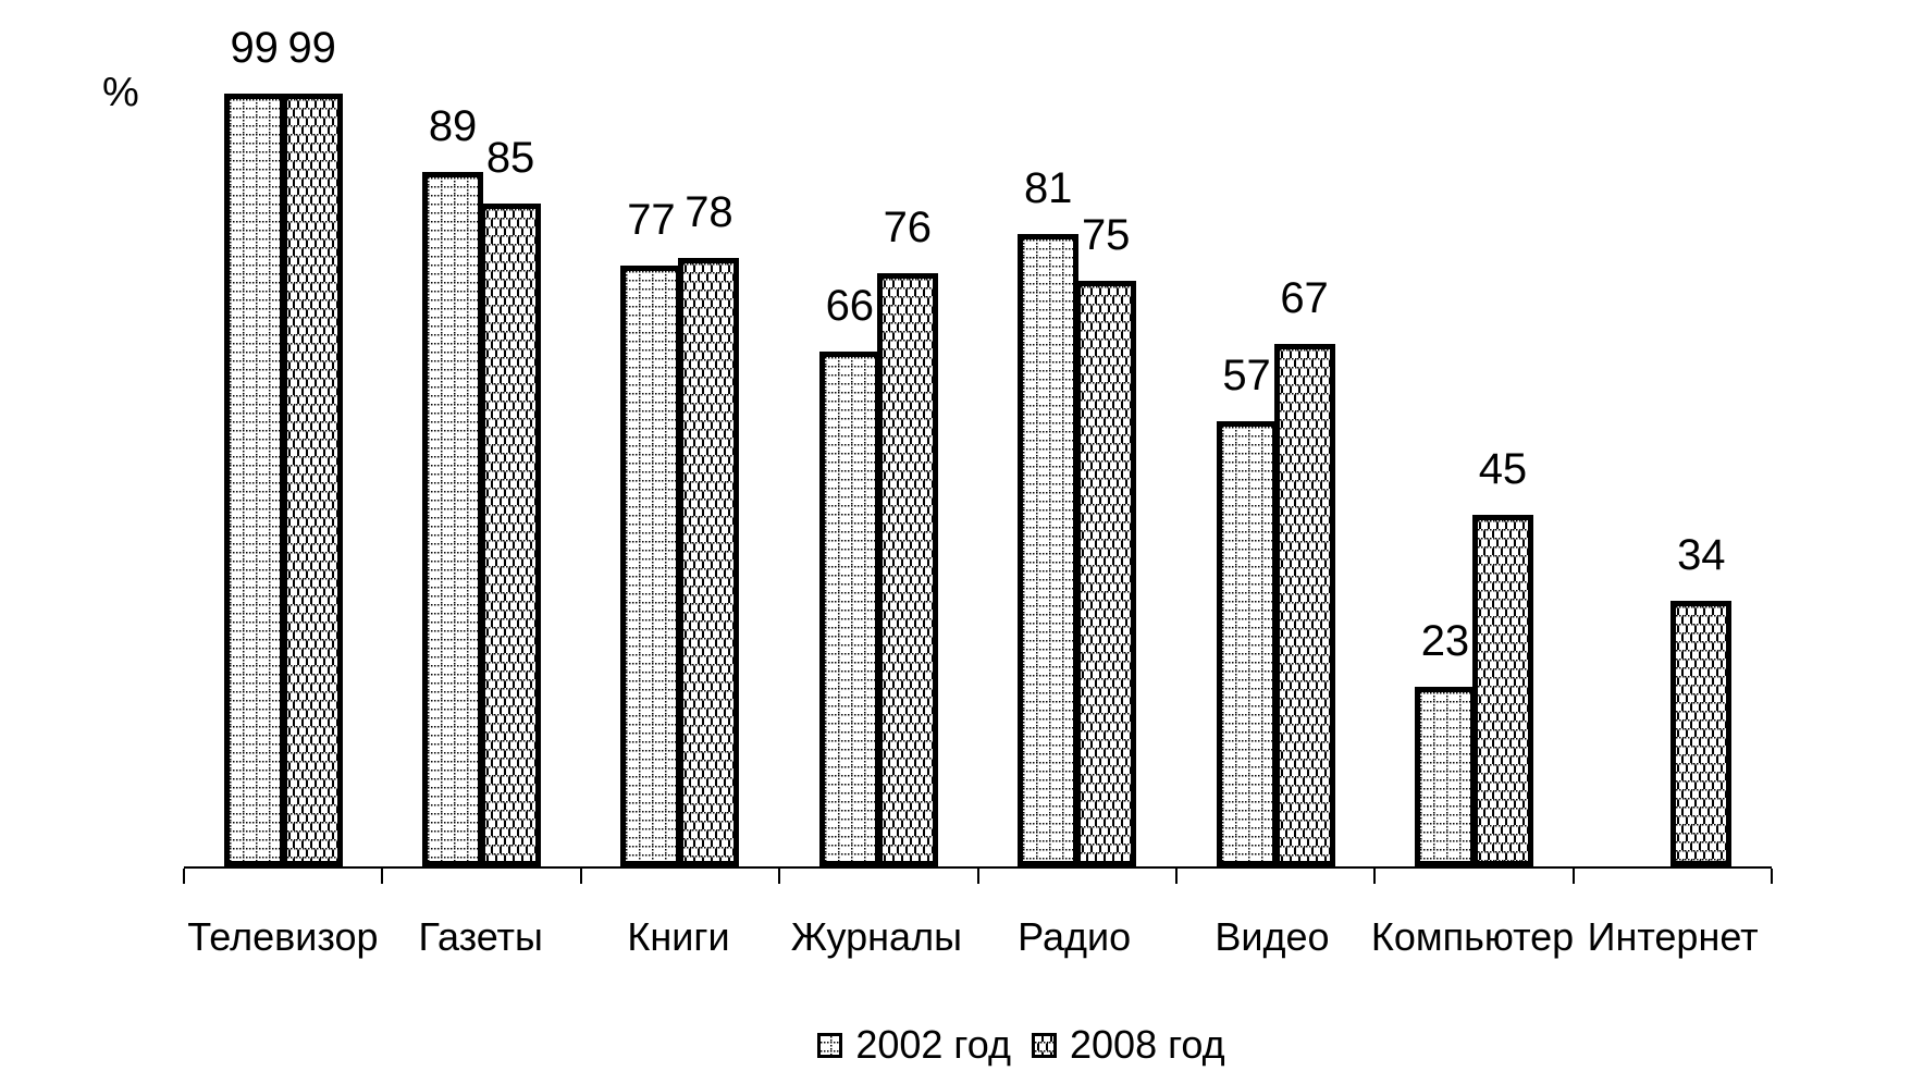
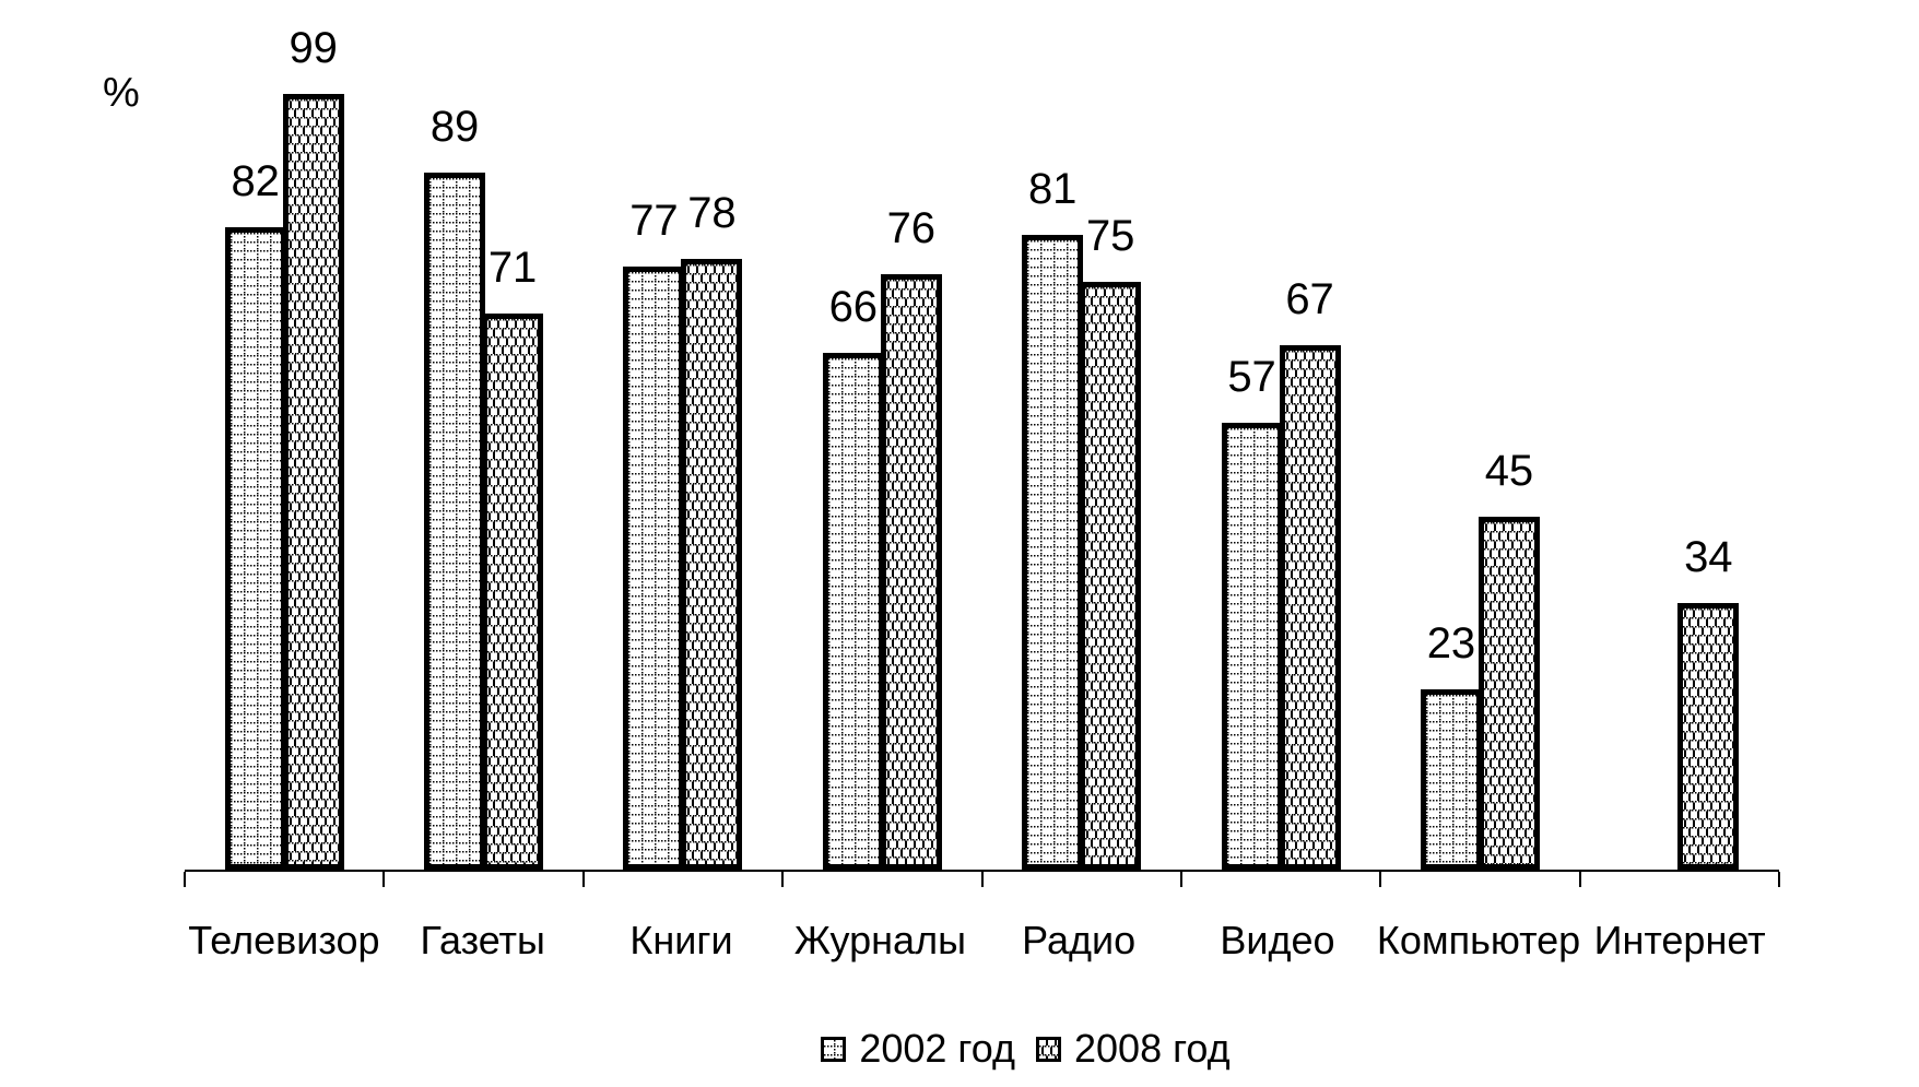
2002 год/Телевизор: 99 -> 82
2008 год/Газеты: 85 -> 71
